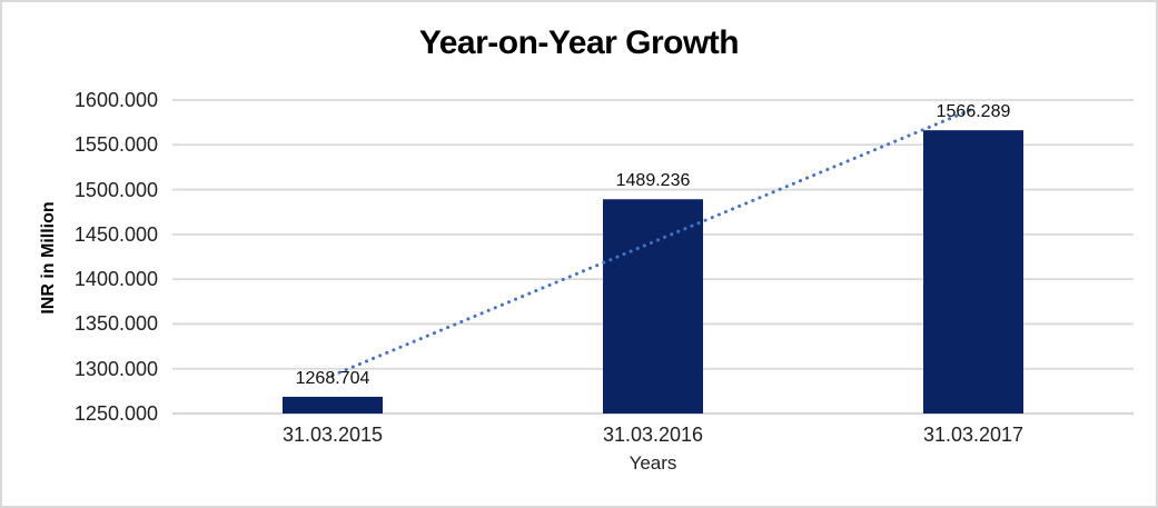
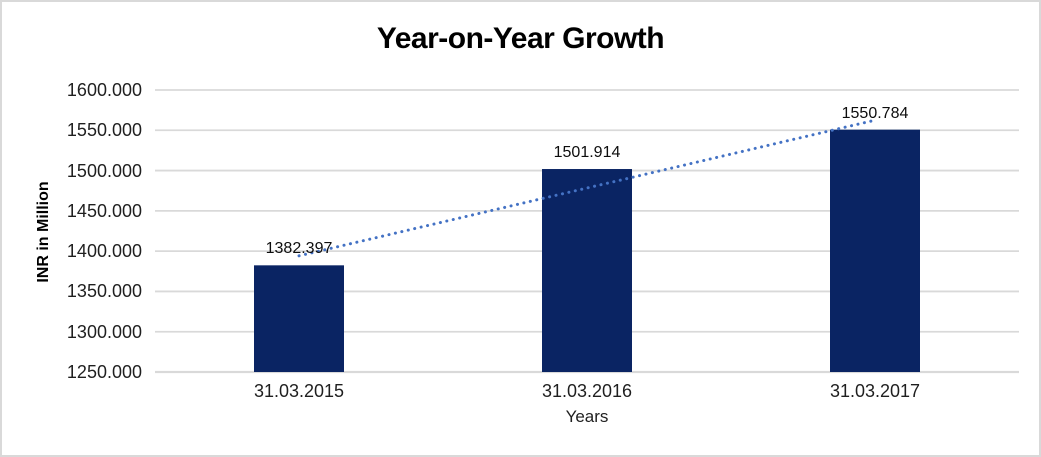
31.03.2015: 1268.704 -> 1382.397
31.03.2016: 1489.236 -> 1501.914
31.03.2017: 1566.289 -> 1550.784
